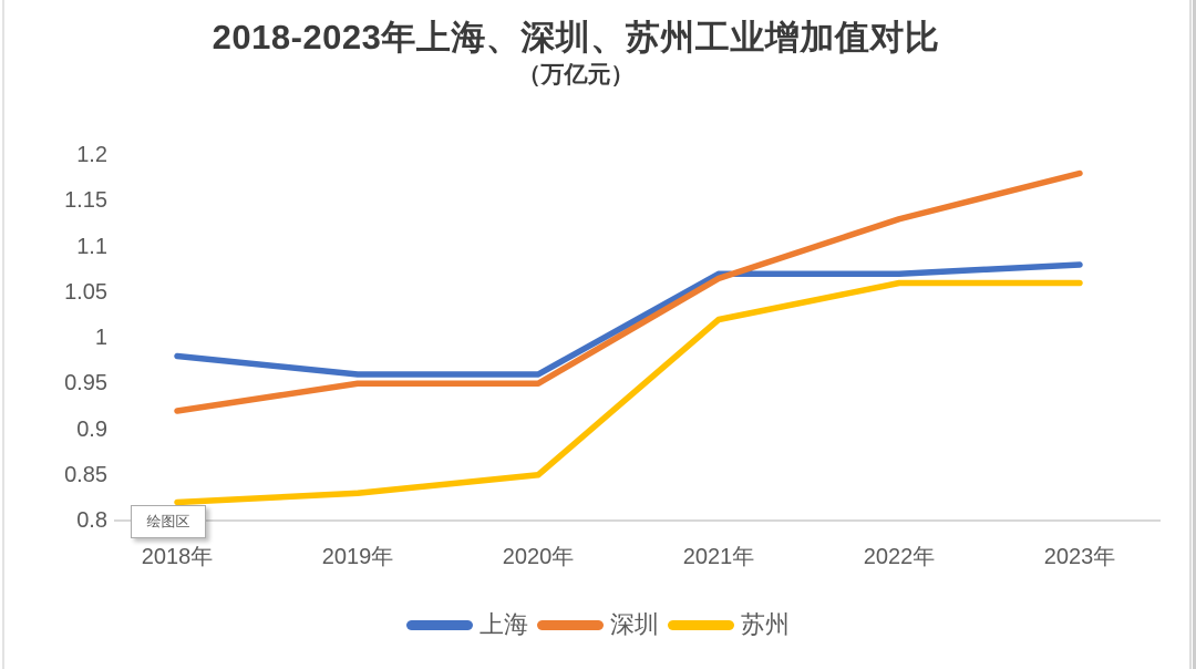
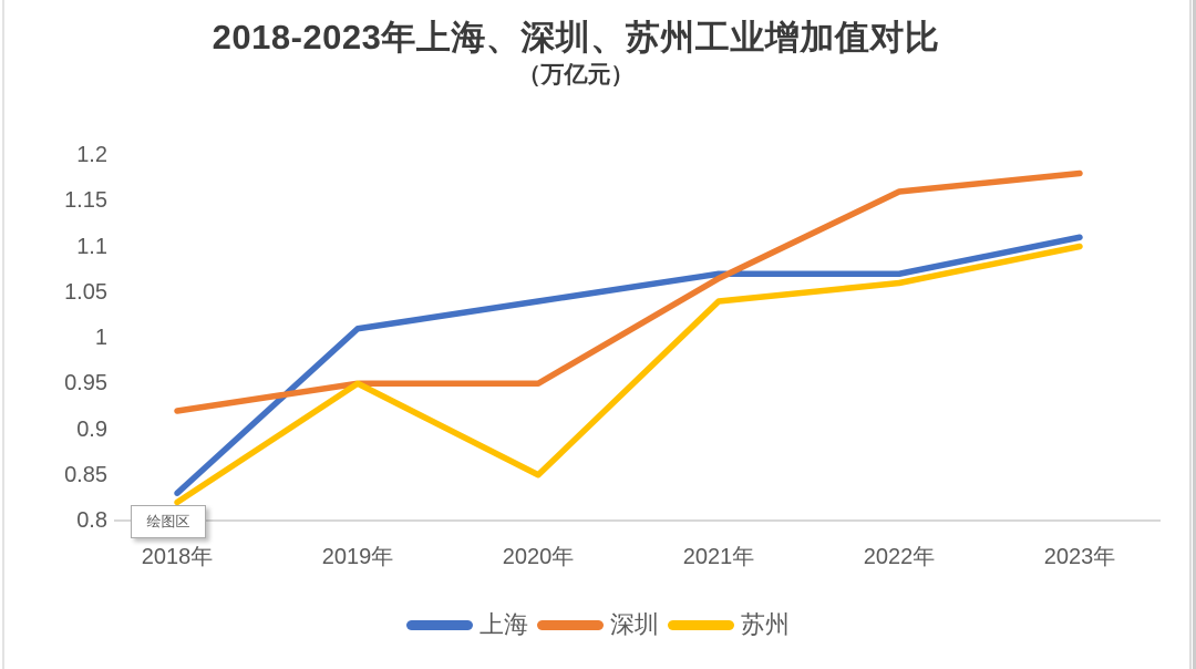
上海/2018年: 0.98 -> 0.83
上海/2019年: 0.96 -> 1.01
苏州/2019年: 0.83 -> 0.95
上海/2020年: 0.96 -> 1.04
苏州/2021年: 1.02 -> 1.04
深圳/2022年: 1.13 -> 1.16
上海/2023年: 1.08 -> 1.11
苏州/2023年: 1.06 -> 1.10
